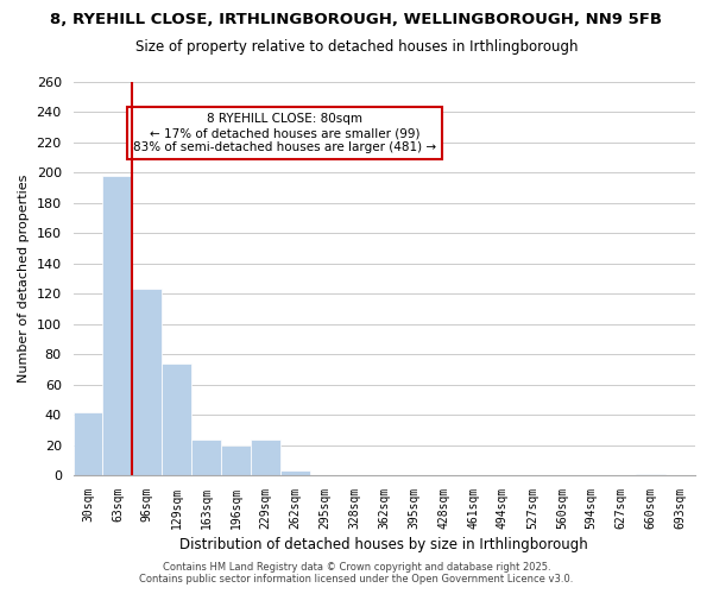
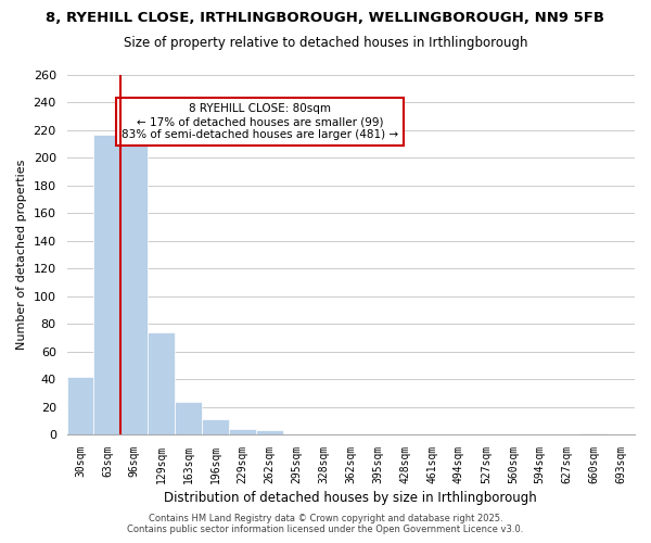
63sqm: 198 -> 217
96sqm: 123 -> 211
196sqm: 20 -> 11
229sqm: 24 -> 4
